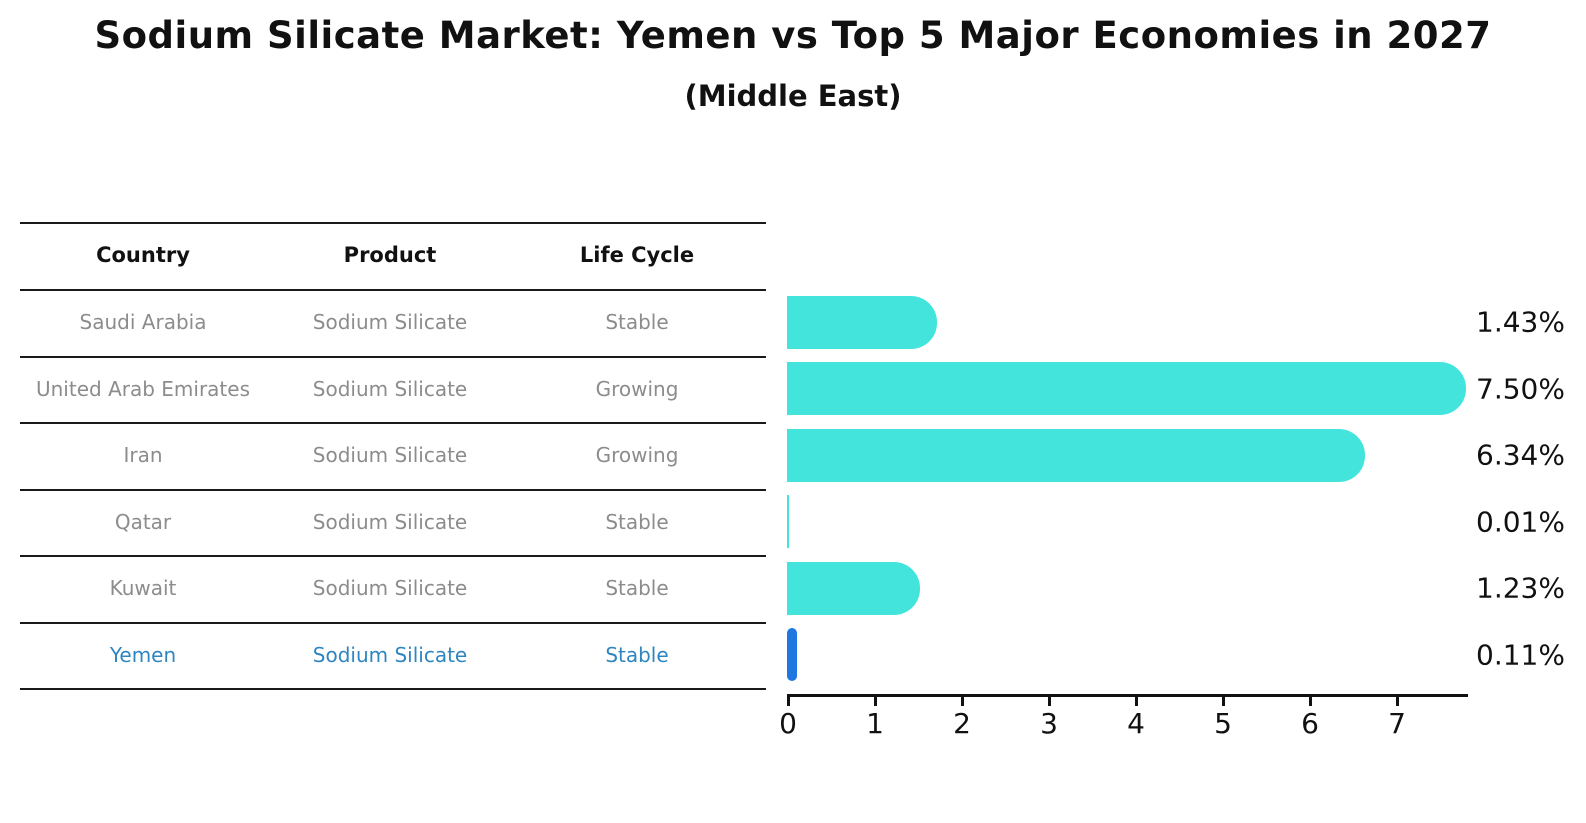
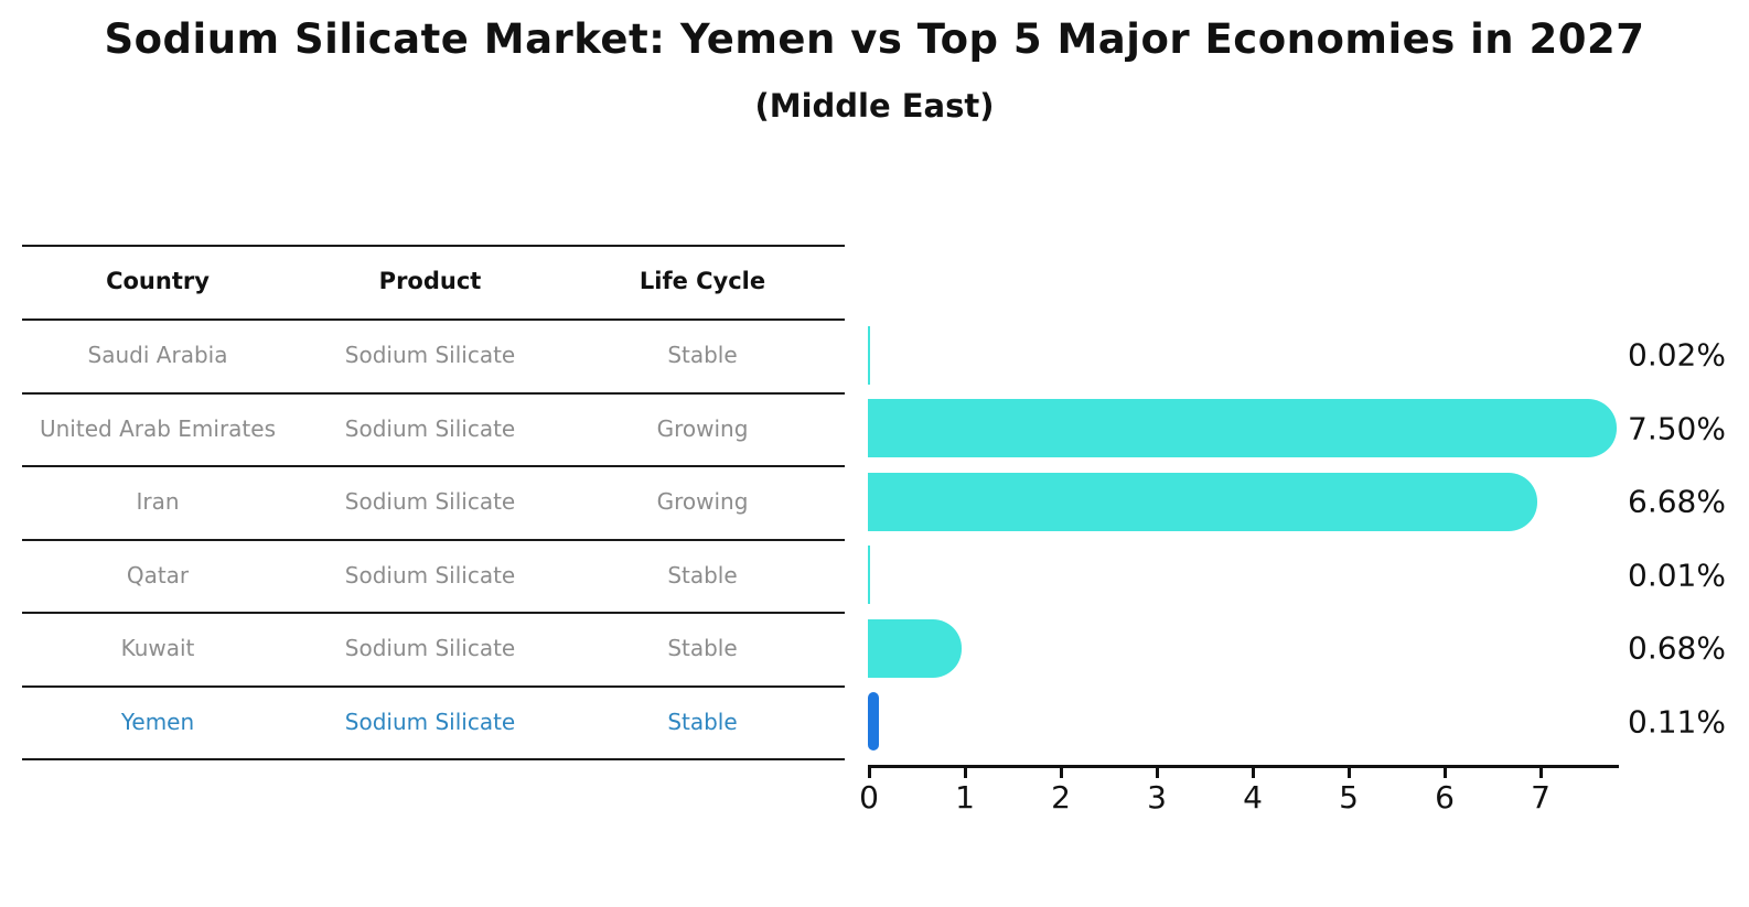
Saudi Arabia: 1.43% -> 0.02%
Iran: 6.34% -> 6.68%
Kuwait: 1.23% -> 0.68%
